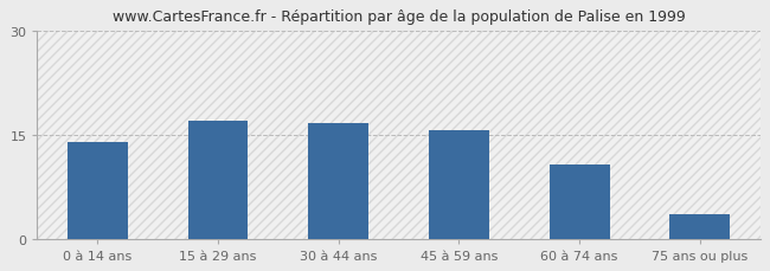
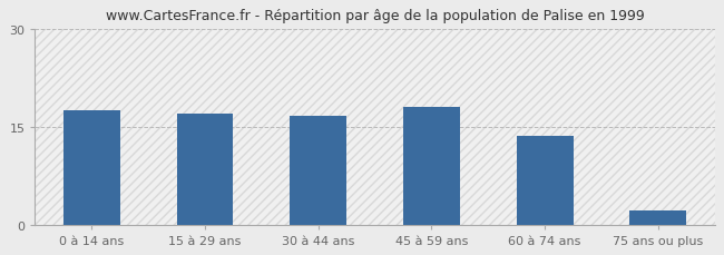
0 à 14 ans: 14.0 -> 17.5
45 à 59 ans: 15.6 -> 18.0
60 à 74 ans: 10.6 -> 13.5
75 ans ou plus: 3.6 -> 2.2
